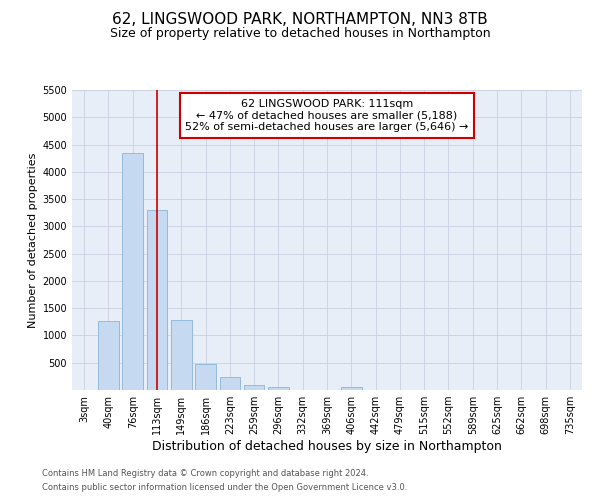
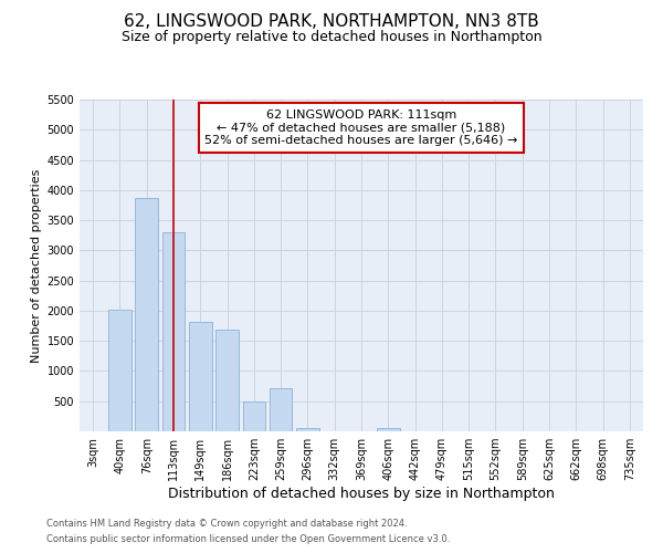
40sqm: 1270 -> 2020
76sqm: 4350 -> 3860
149sqm: 1290 -> 1820
186sqm: 480 -> 1680
223sqm: 240 -> 500
259sqm: 90 -> 720
